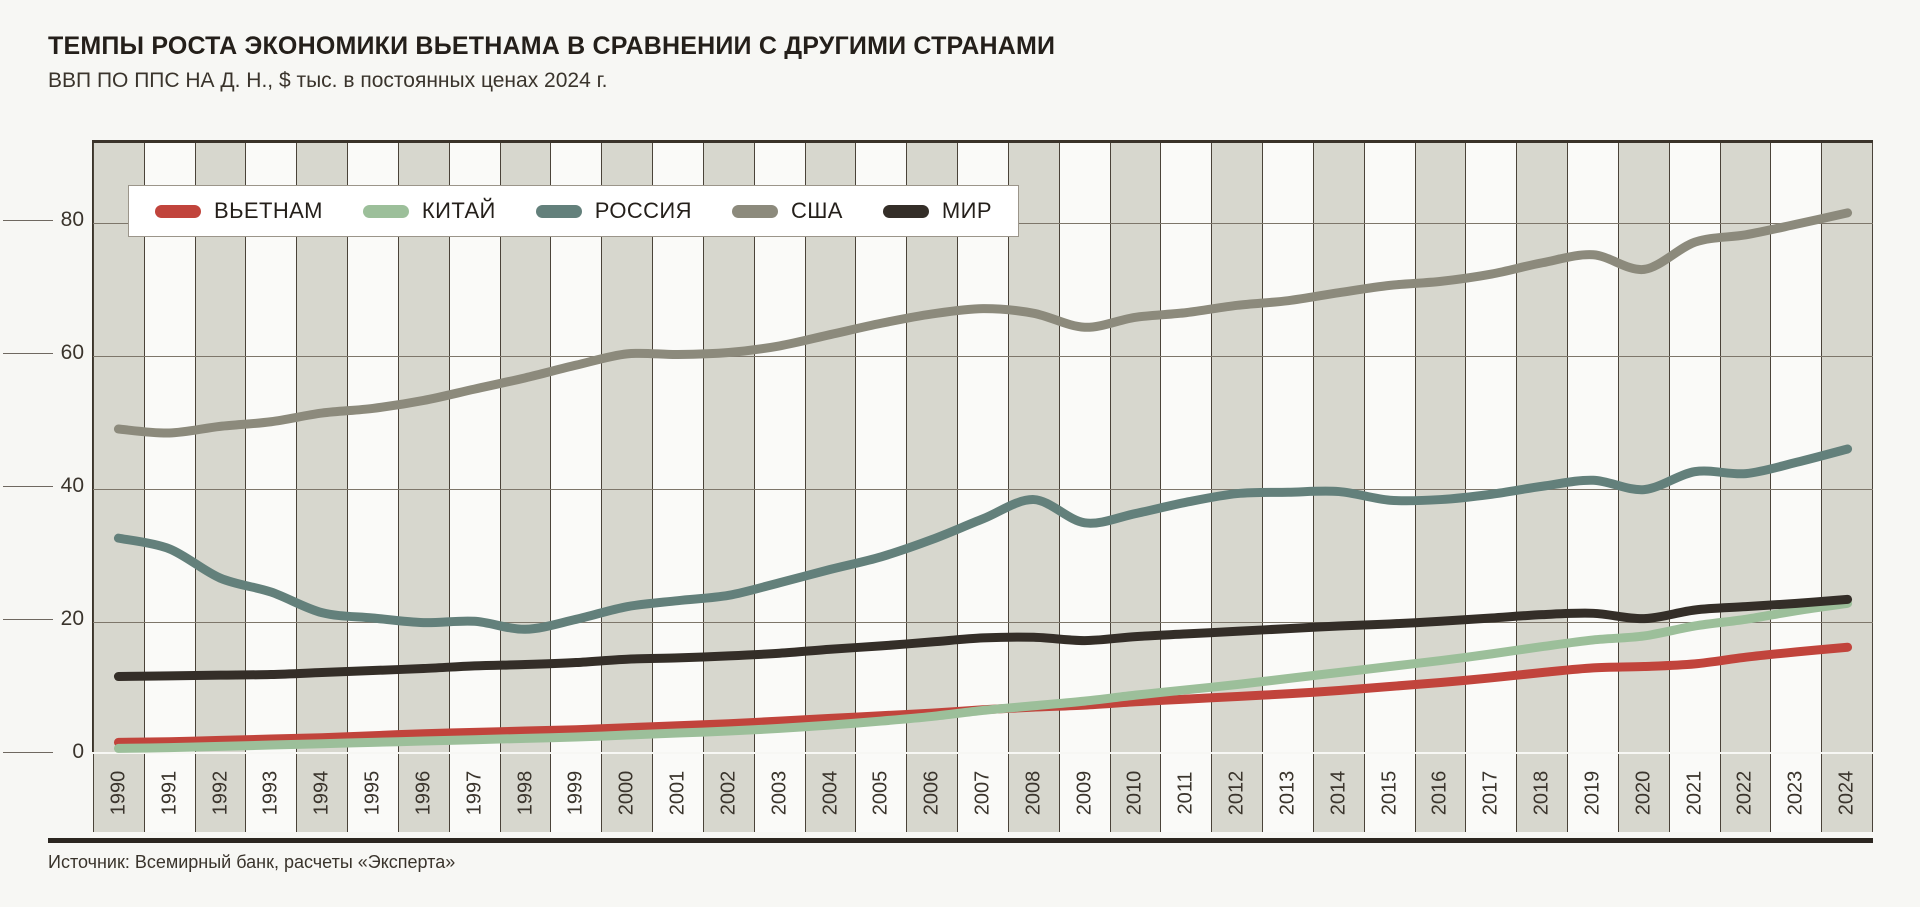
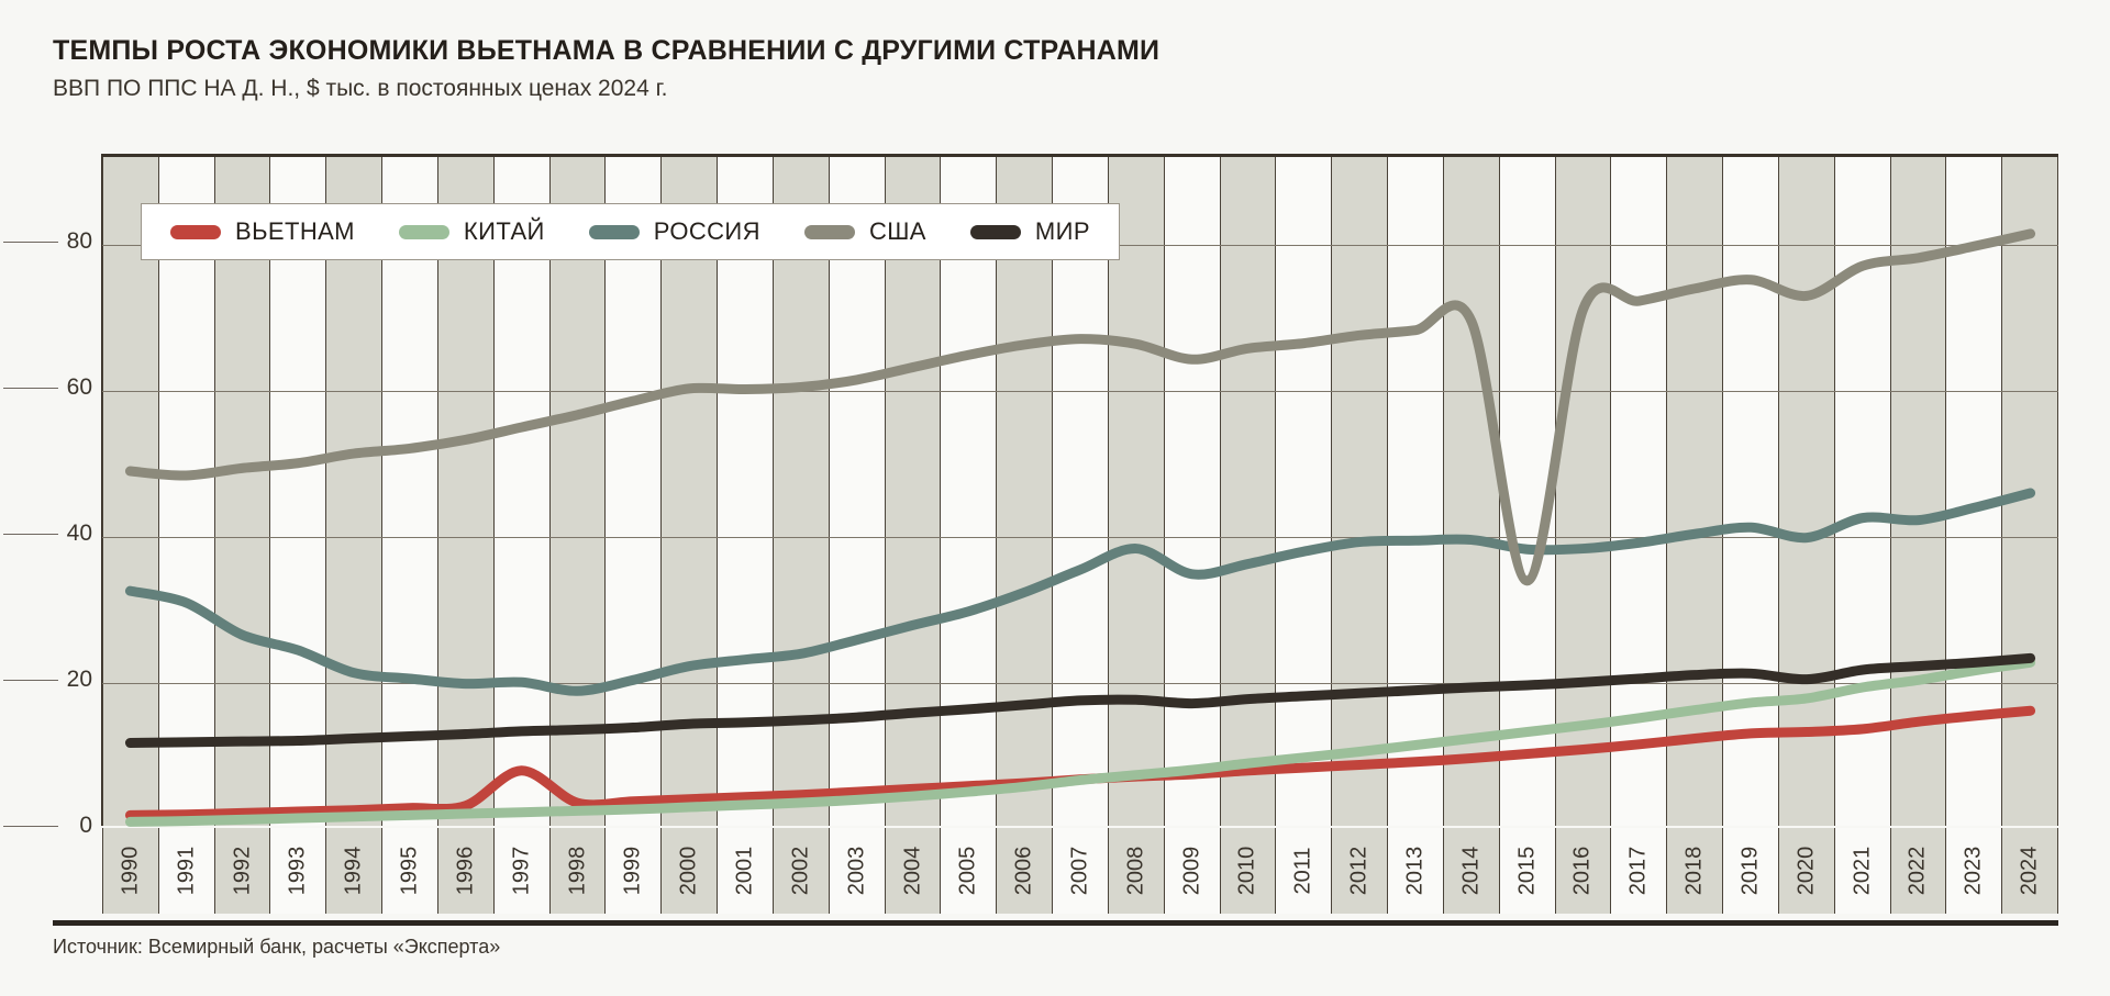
ВЬЕТНАМ/1997: 3 -> 8
США/2015: 71 -> 34
